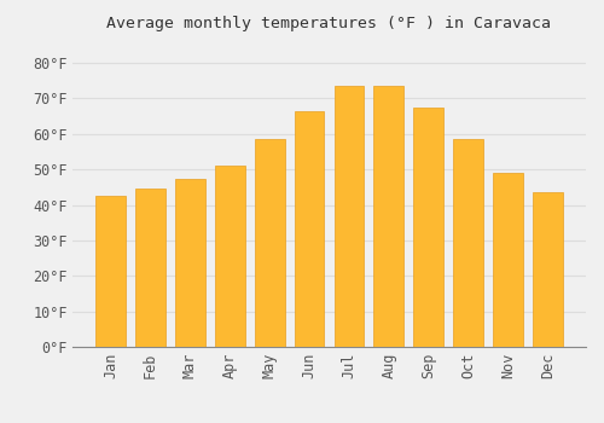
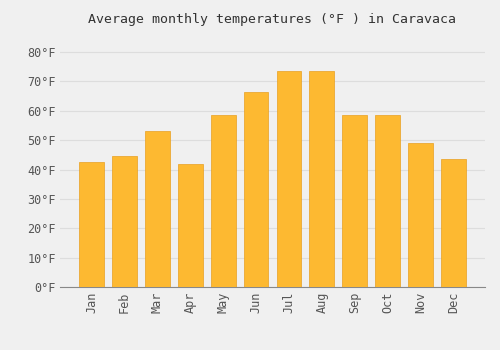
Mar: 47.5°F -> 53.0°F
Apr: 51.0°F -> 42.0°F
Sep: 67.5°F -> 58.5°F
